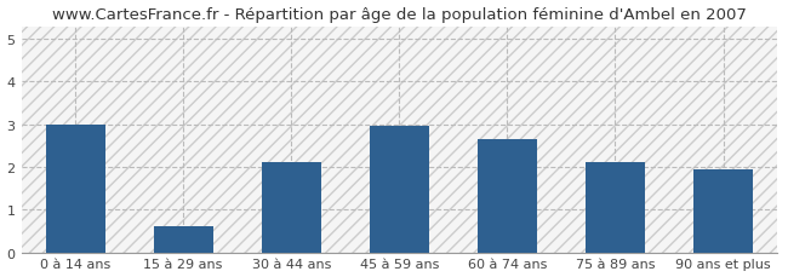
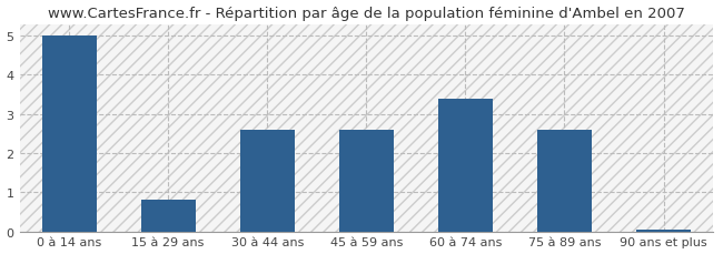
0 à 14 ans: 3.00 -> 5.00
15 à 29 ans: 0.60 -> 0.80
30 à 44 ans: 2.10 -> 2.60
45 à 59 ans: 2.95 -> 2.60
60 à 74 ans: 2.65 -> 3.40
75 à 89 ans: 2.10 -> 2.60
90 ans et plus: 1.95 -> 0.05
